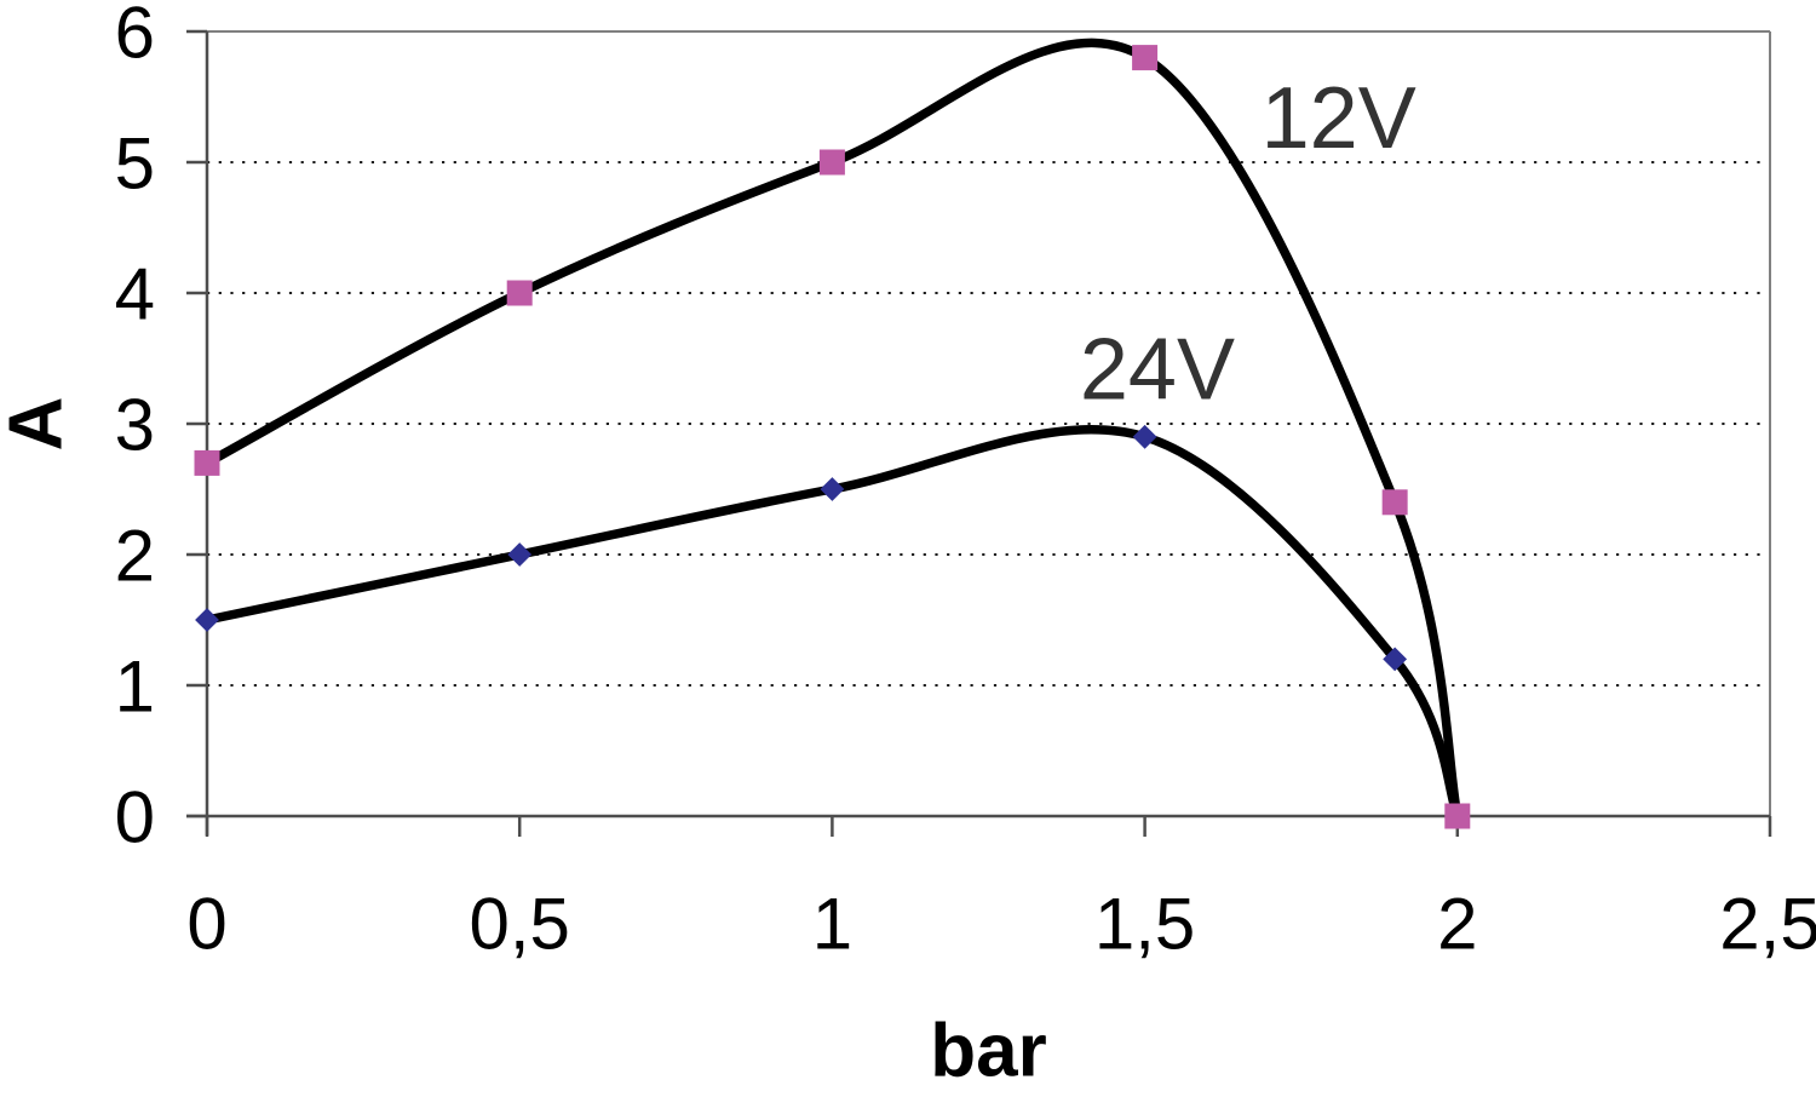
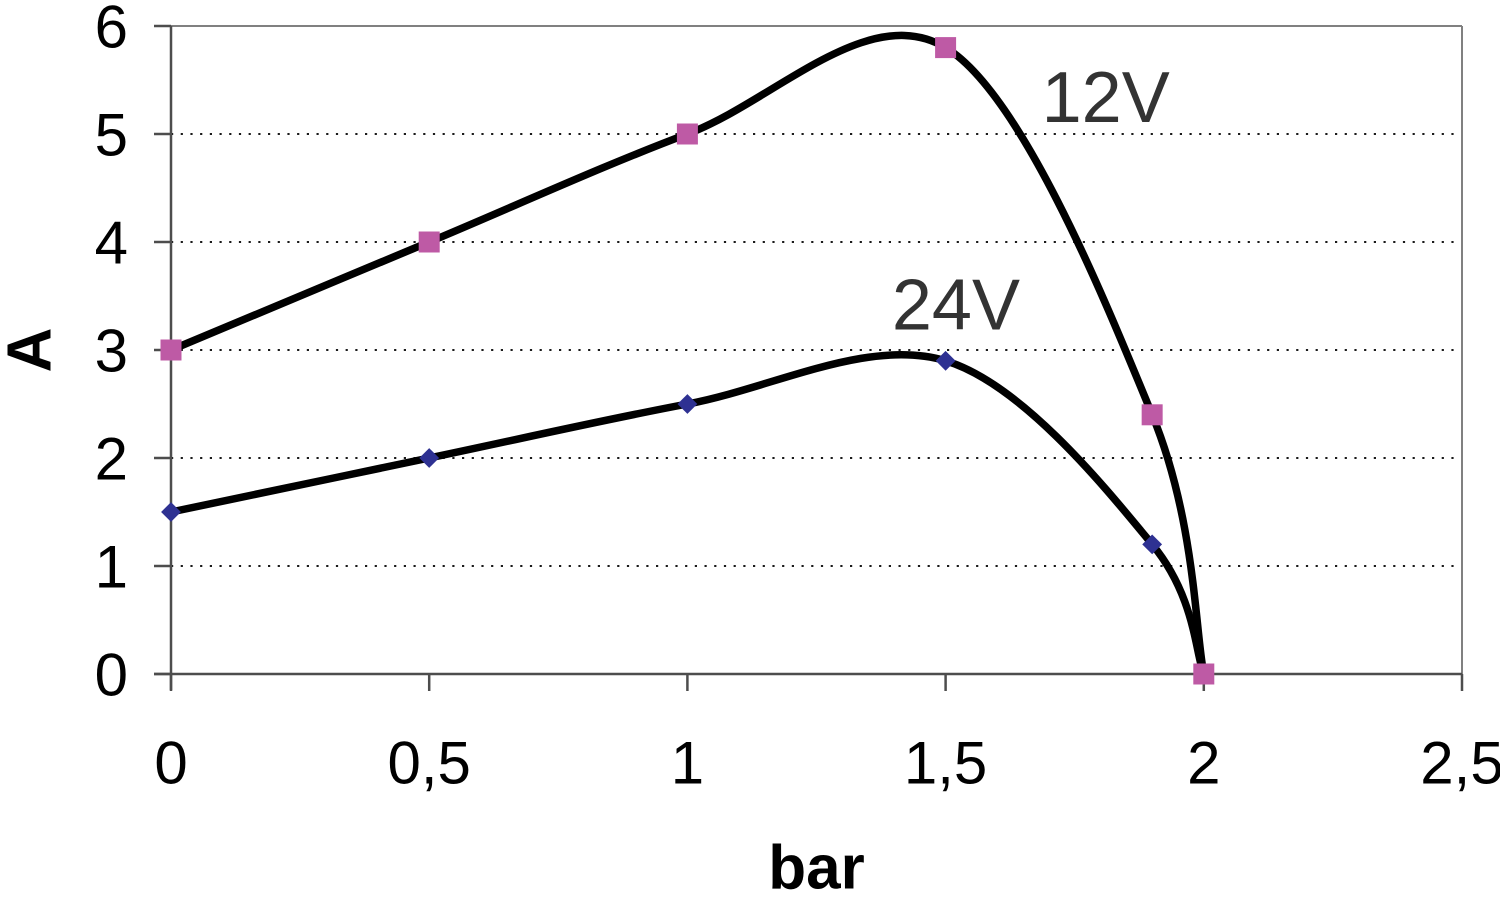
12V/0: 2.7 -> 3.0
